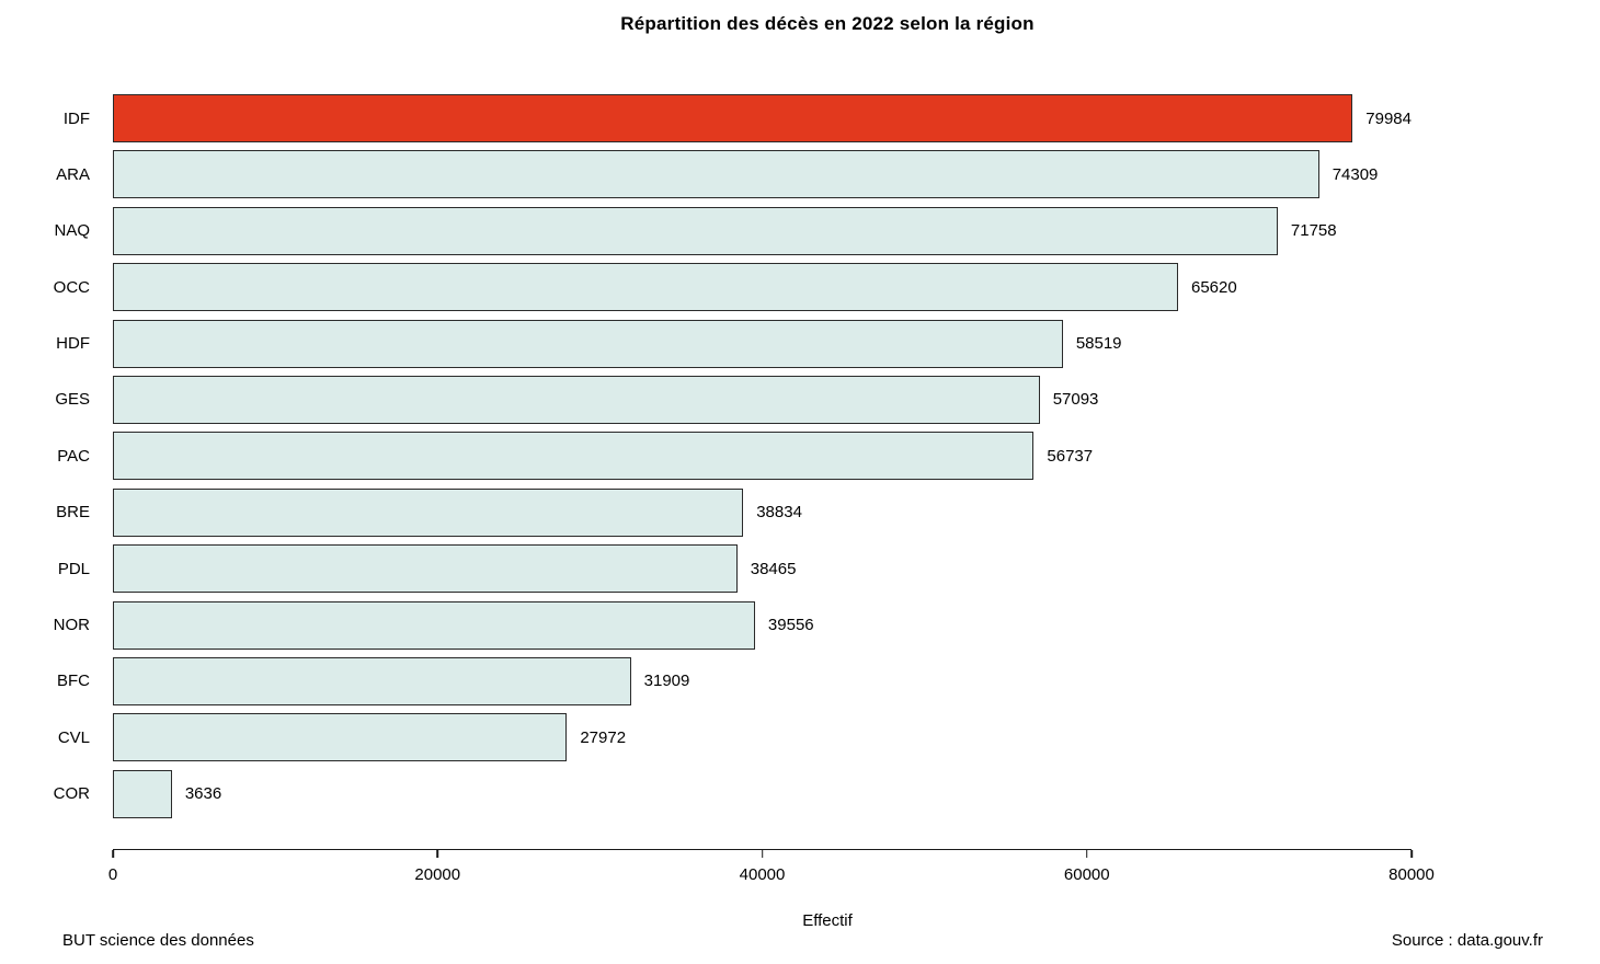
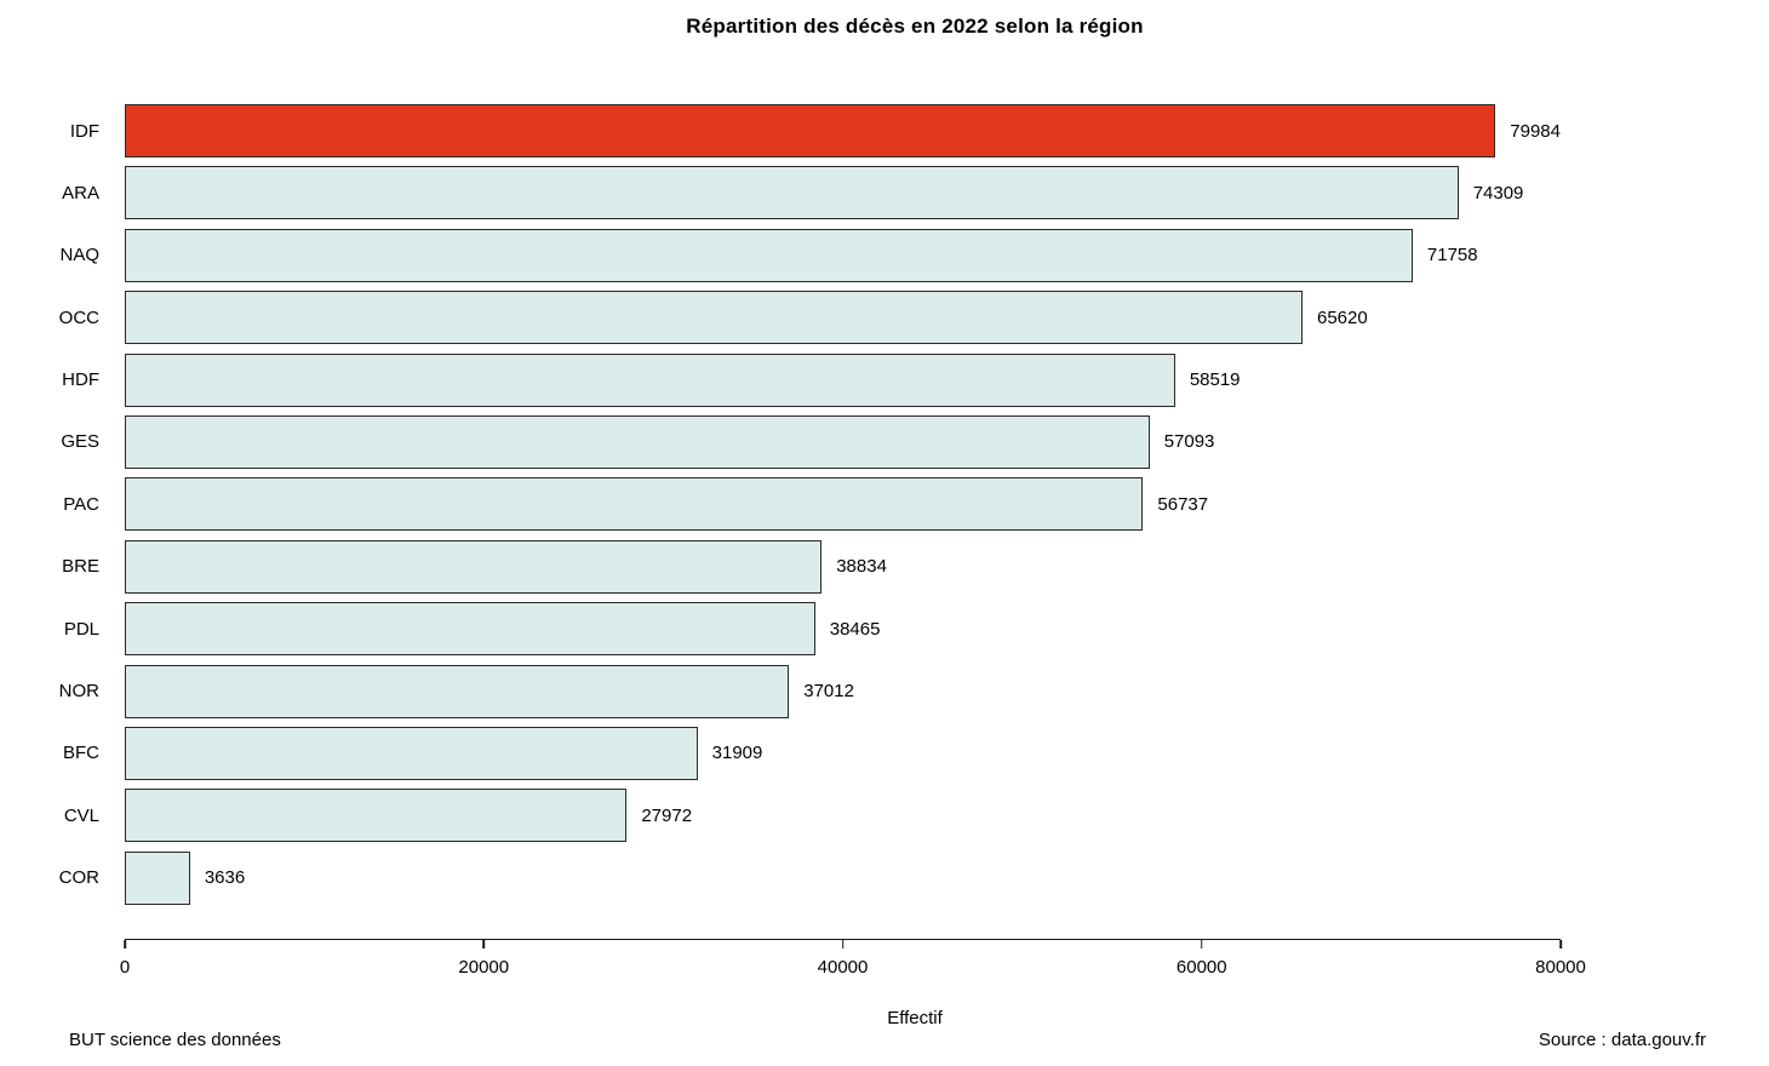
NOR: 39556 -> 37012
